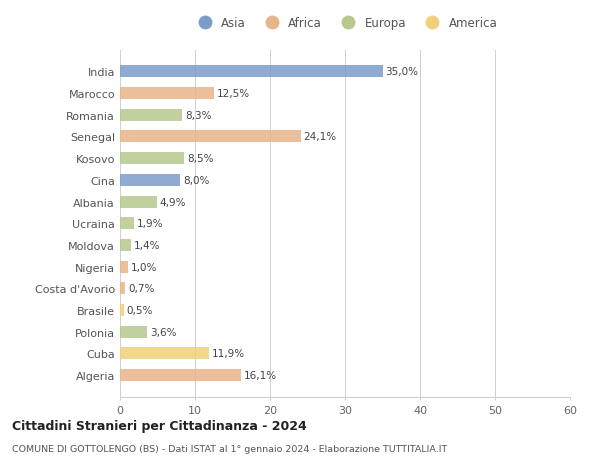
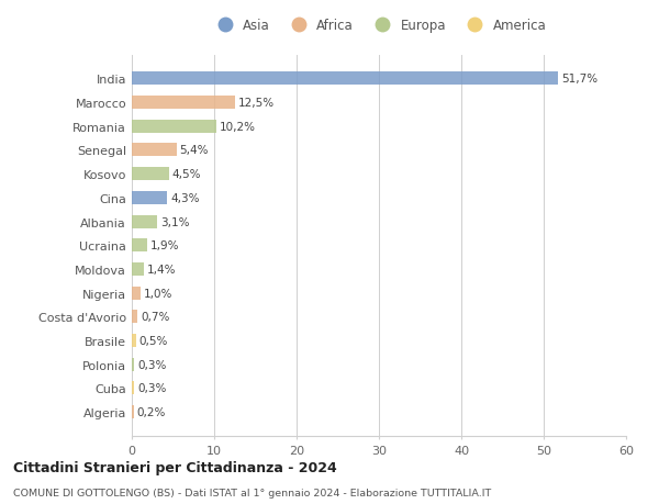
India: 35,0% -> 51,7%
Romania: 8,3% -> 10,2%
Senegal: 24,1% -> 5,4%
Kosovo: 8,5% -> 4,5%
Cina: 8,0% -> 4,3%
Albania: 4,9% -> 3,1%
Polonia: 3,6% -> 0,3%
Cuba: 11,9% -> 0,3%
Algeria: 16,1% -> 0,2%
